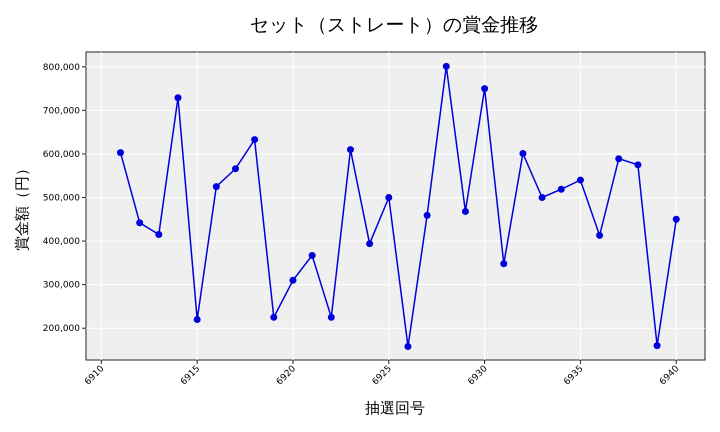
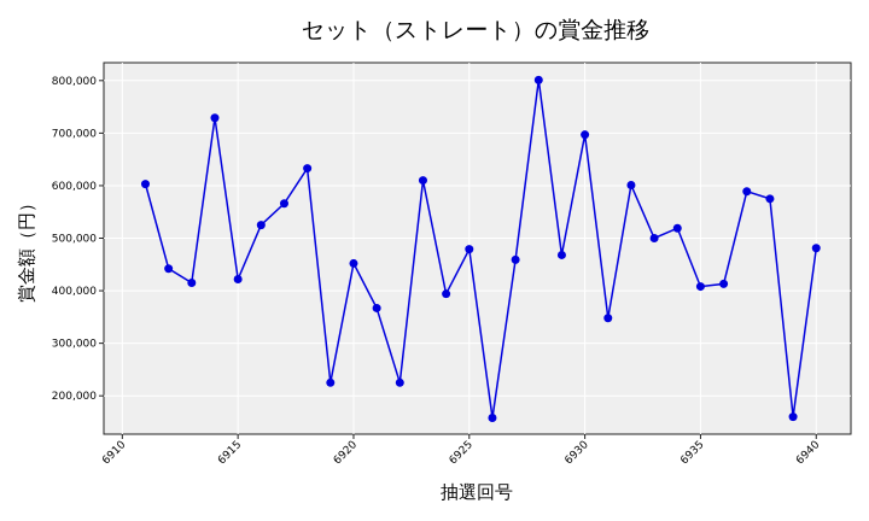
6915: 220000 -> 420000
6920: 310000 -> 450000
6925: 500000 -> 480000
6930: 750000 -> 700000
6935: 540000 -> 410000
6940: 450000 -> 480000
